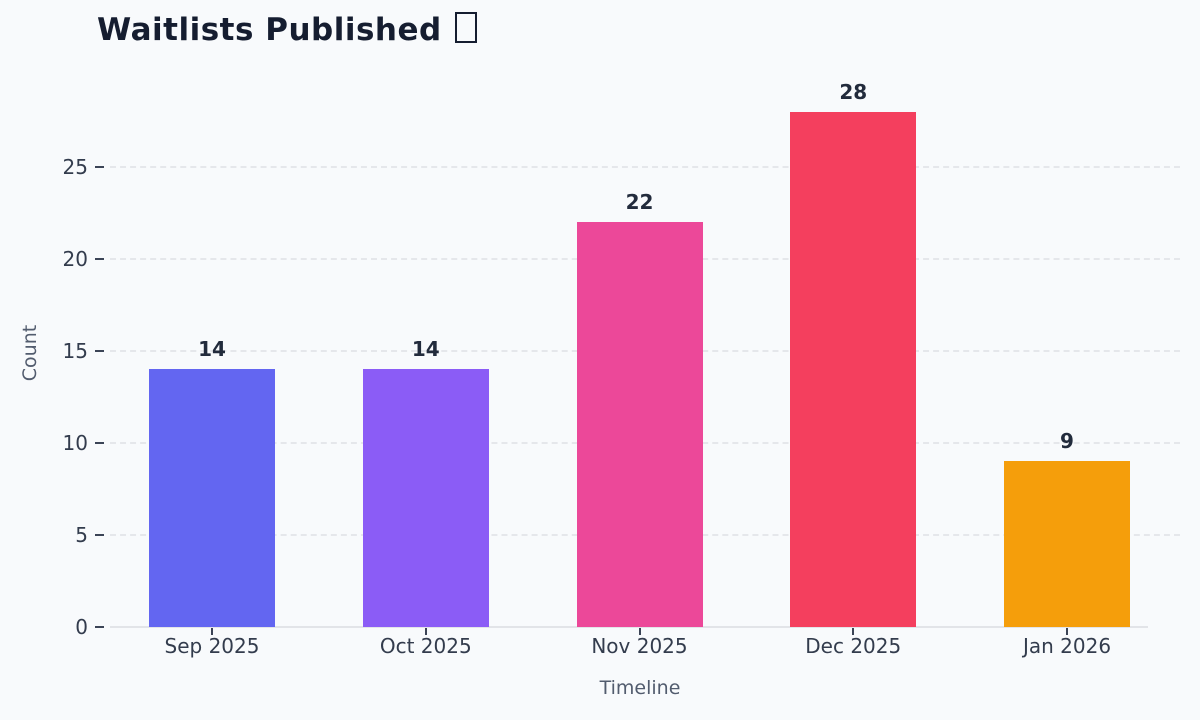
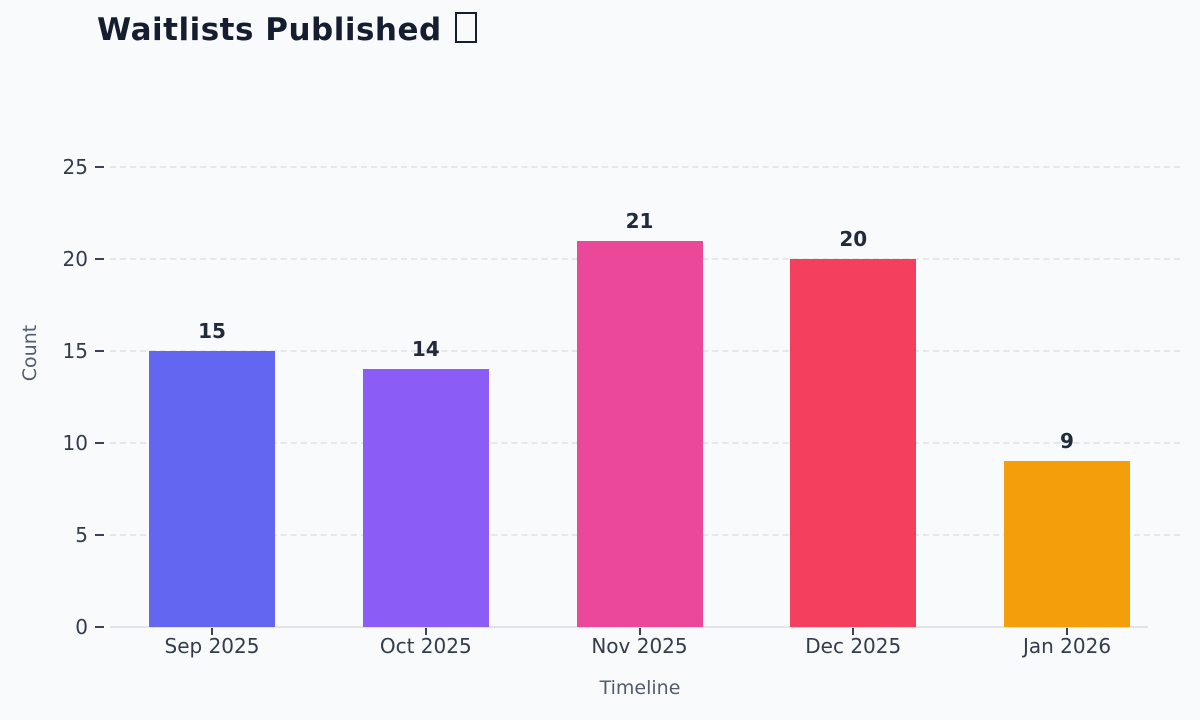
Sep 2025: 14 -> 15
Nov 2025: 22 -> 21
Dec 2025: 28 -> 20
